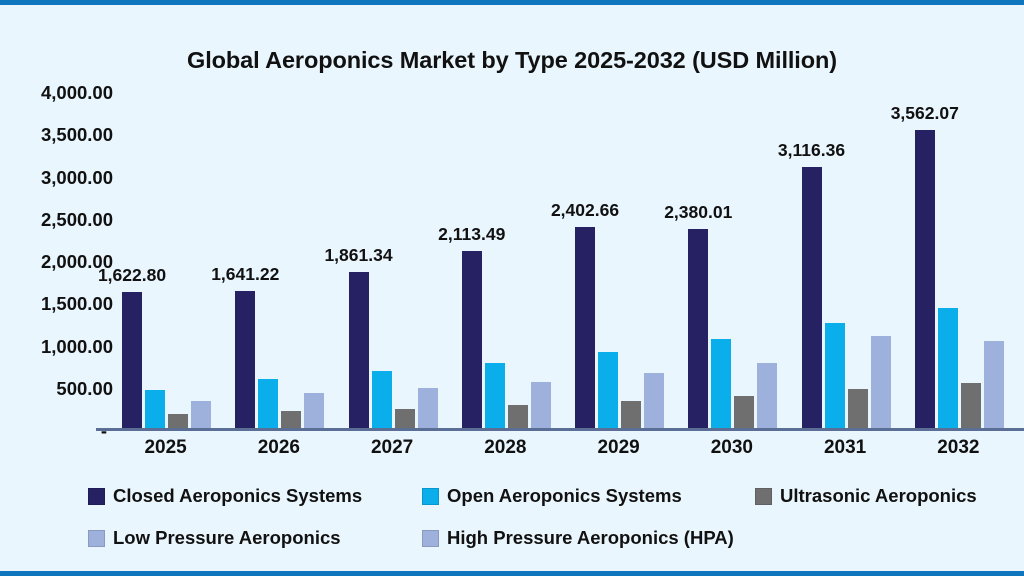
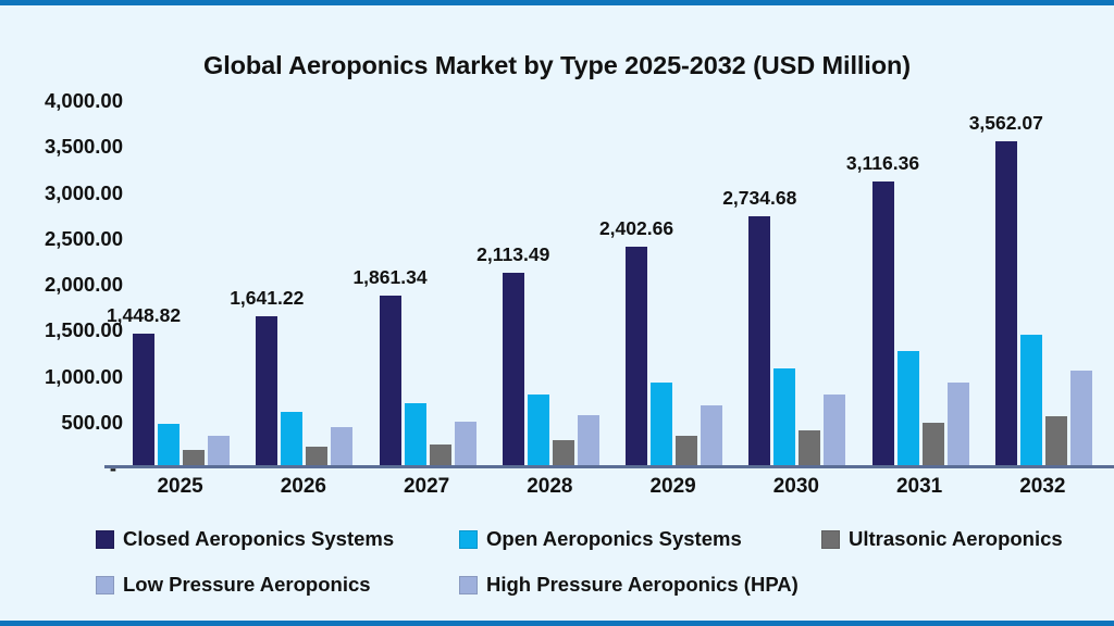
Closed Aeroponics Systems/2025: 1,622.80 -> 1,448.82
Closed Aeroponics Systems/2030: 2,380.01 -> 2,734.68
High Pressure Aeroponics (HPA)/2031: 1100 -> 900
